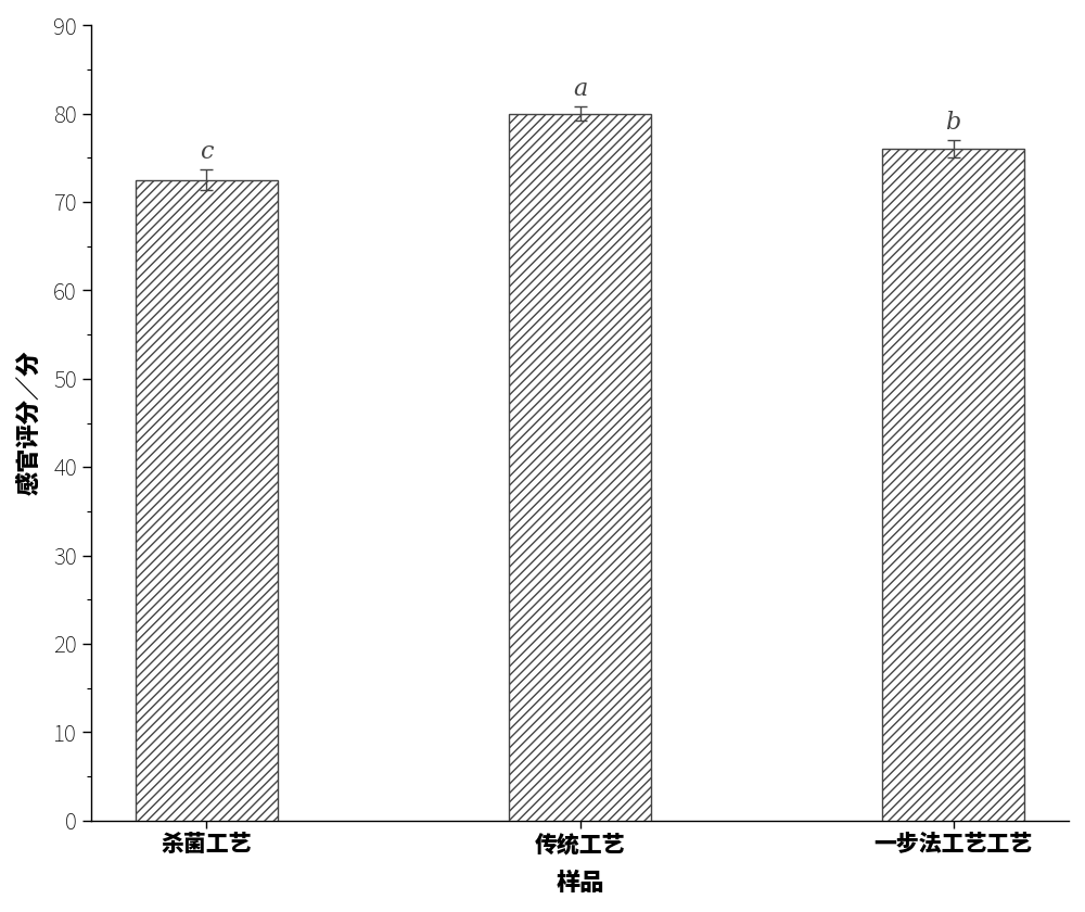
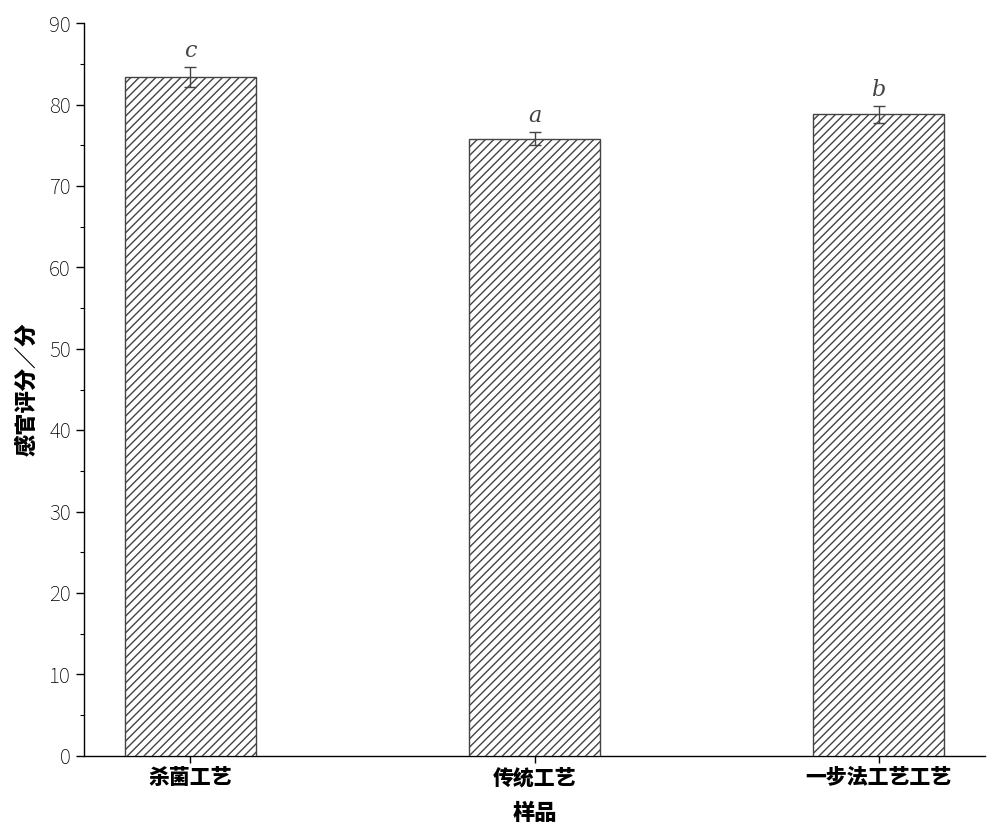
杀菌工艺: 72.5 -> 83.4
传统工艺: 80.0 -> 75.8
一步法工艺工艺: 76.0 -> 78.8
